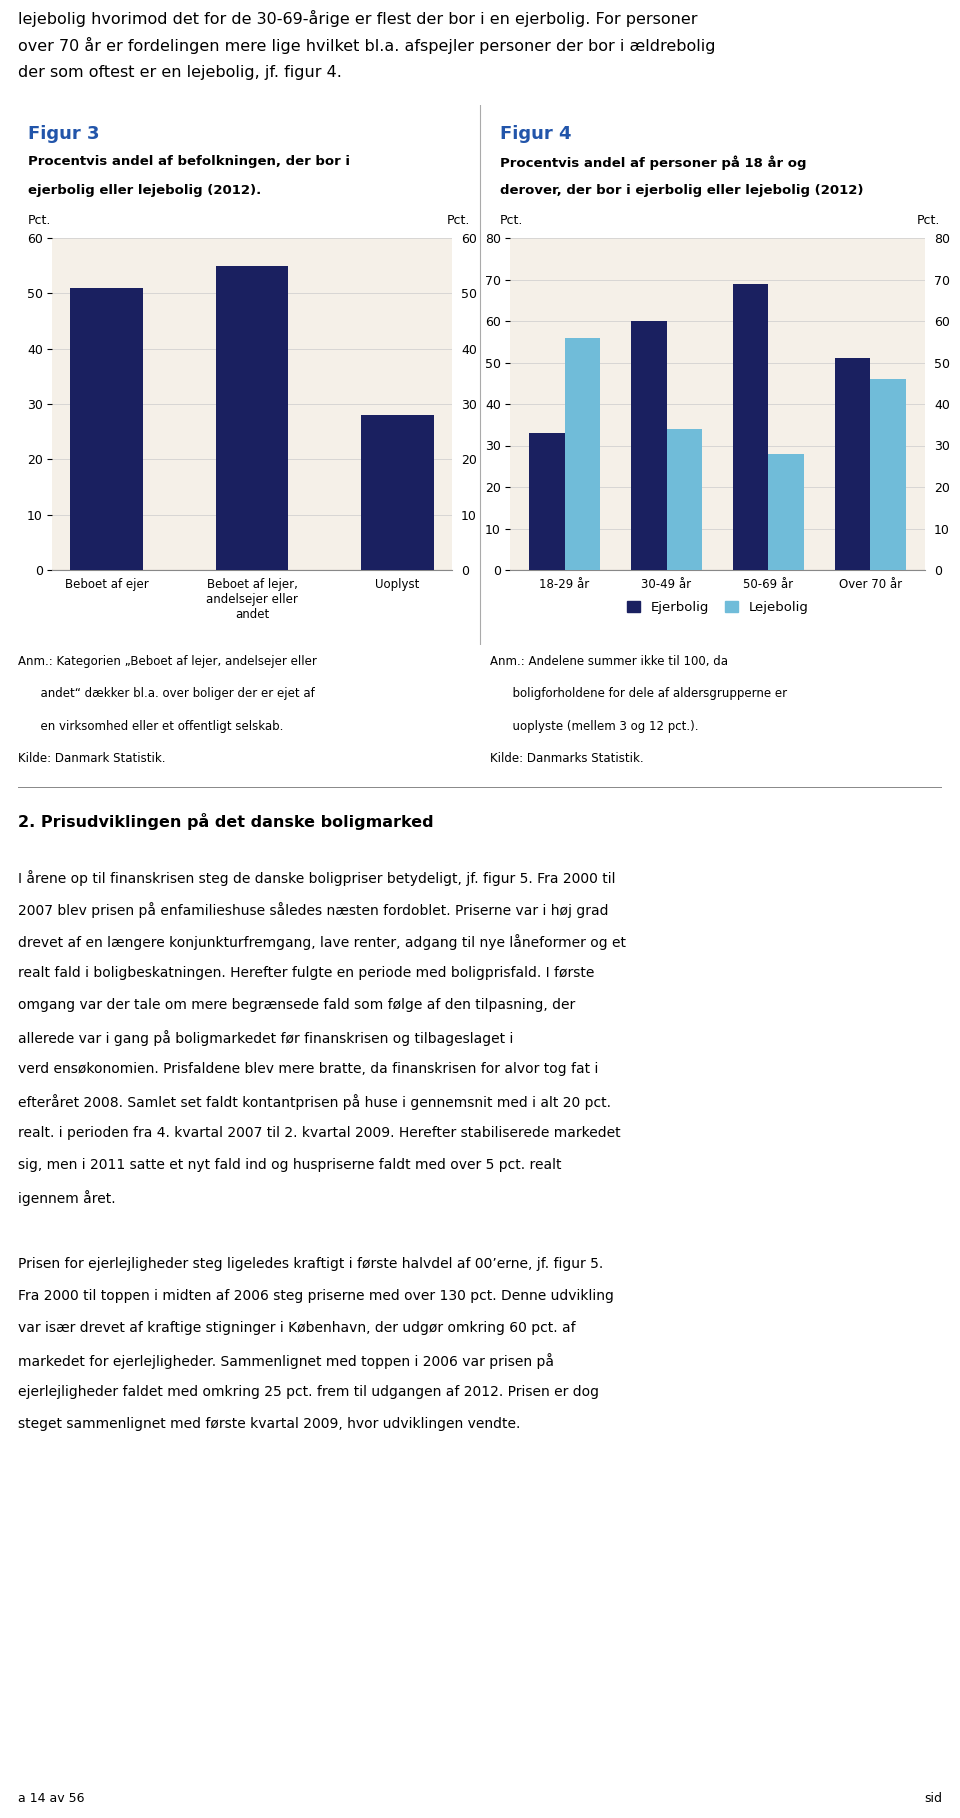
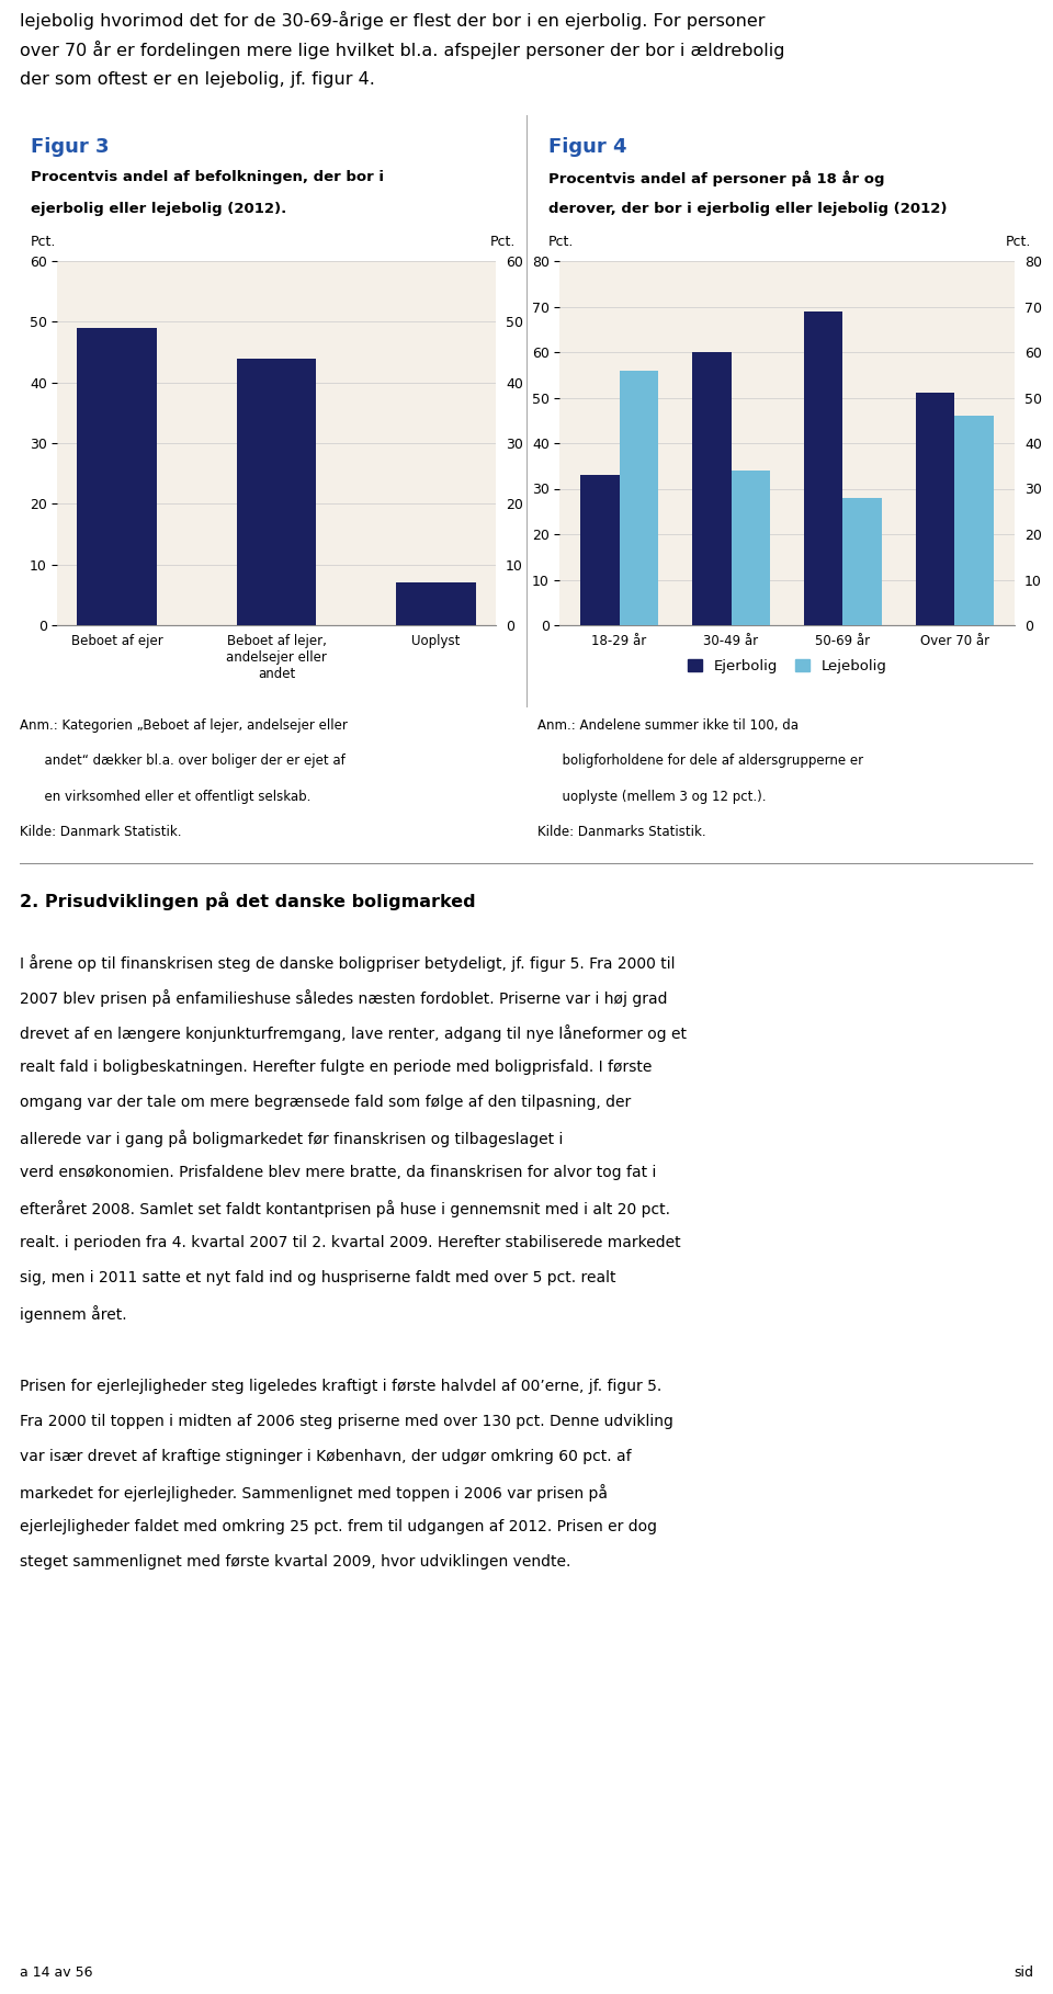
Beboet af ejer: 51 -> 49
Beboet af lejer, andelsejer eller andet: 55 -> 44
Uoplyst: 28 -> 7
